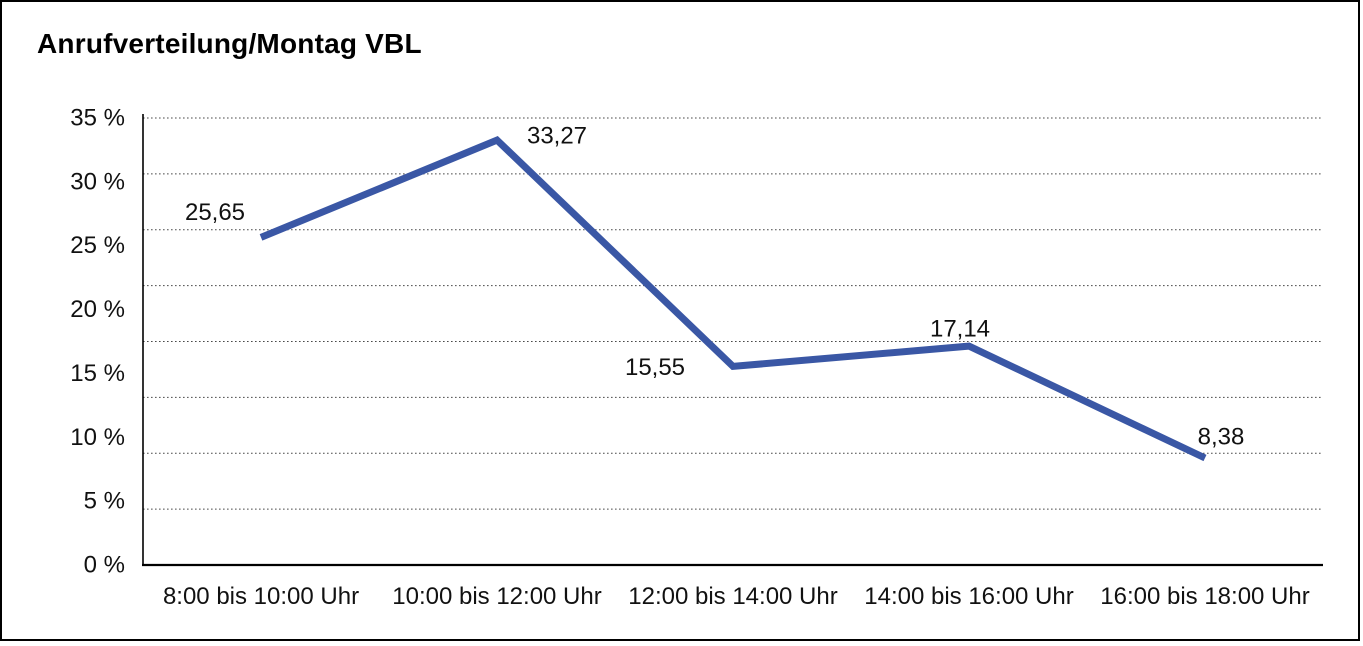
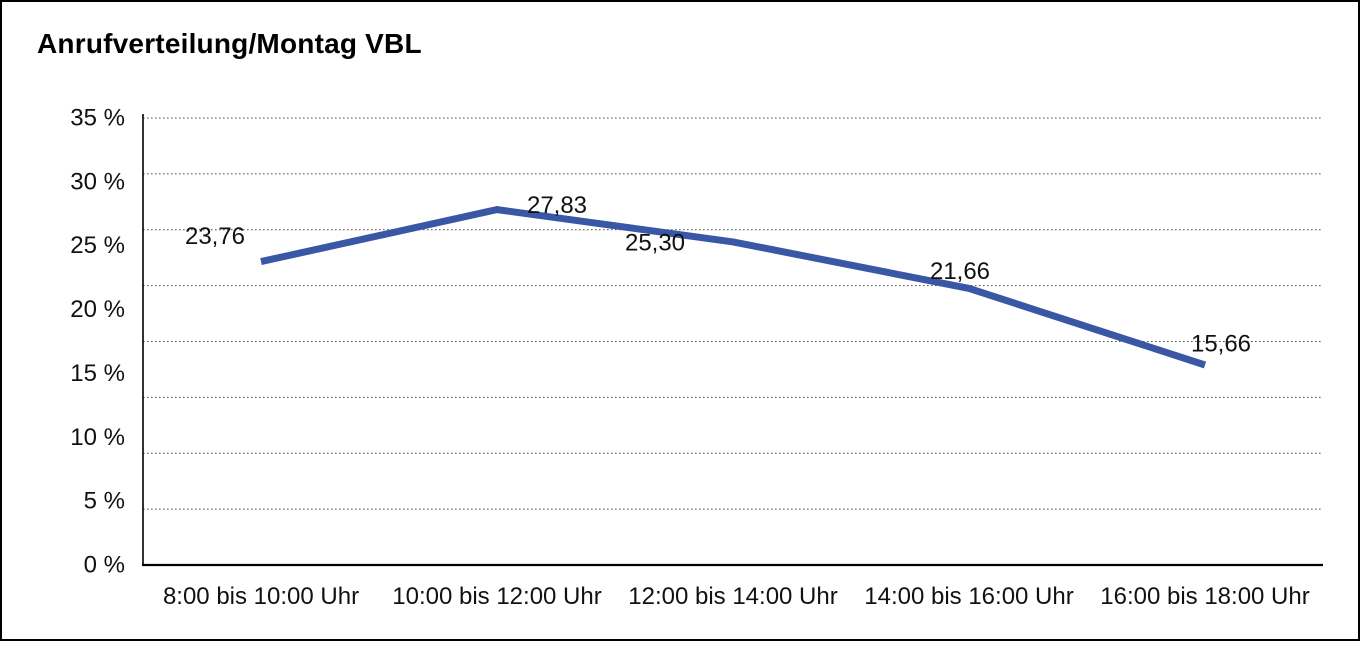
8:00 bis 10:00 Uhr: 25,65 -> 23,76
10:00 bis 12:00 Uhr: 33,27 -> 27,83
12:00 bis 14:00 Uhr: 15,55 -> 25,30
14:00 bis 16:00 Uhr: 17,14 -> 21,66
16:00 bis 18:00 Uhr: 8,38 -> 15,66
